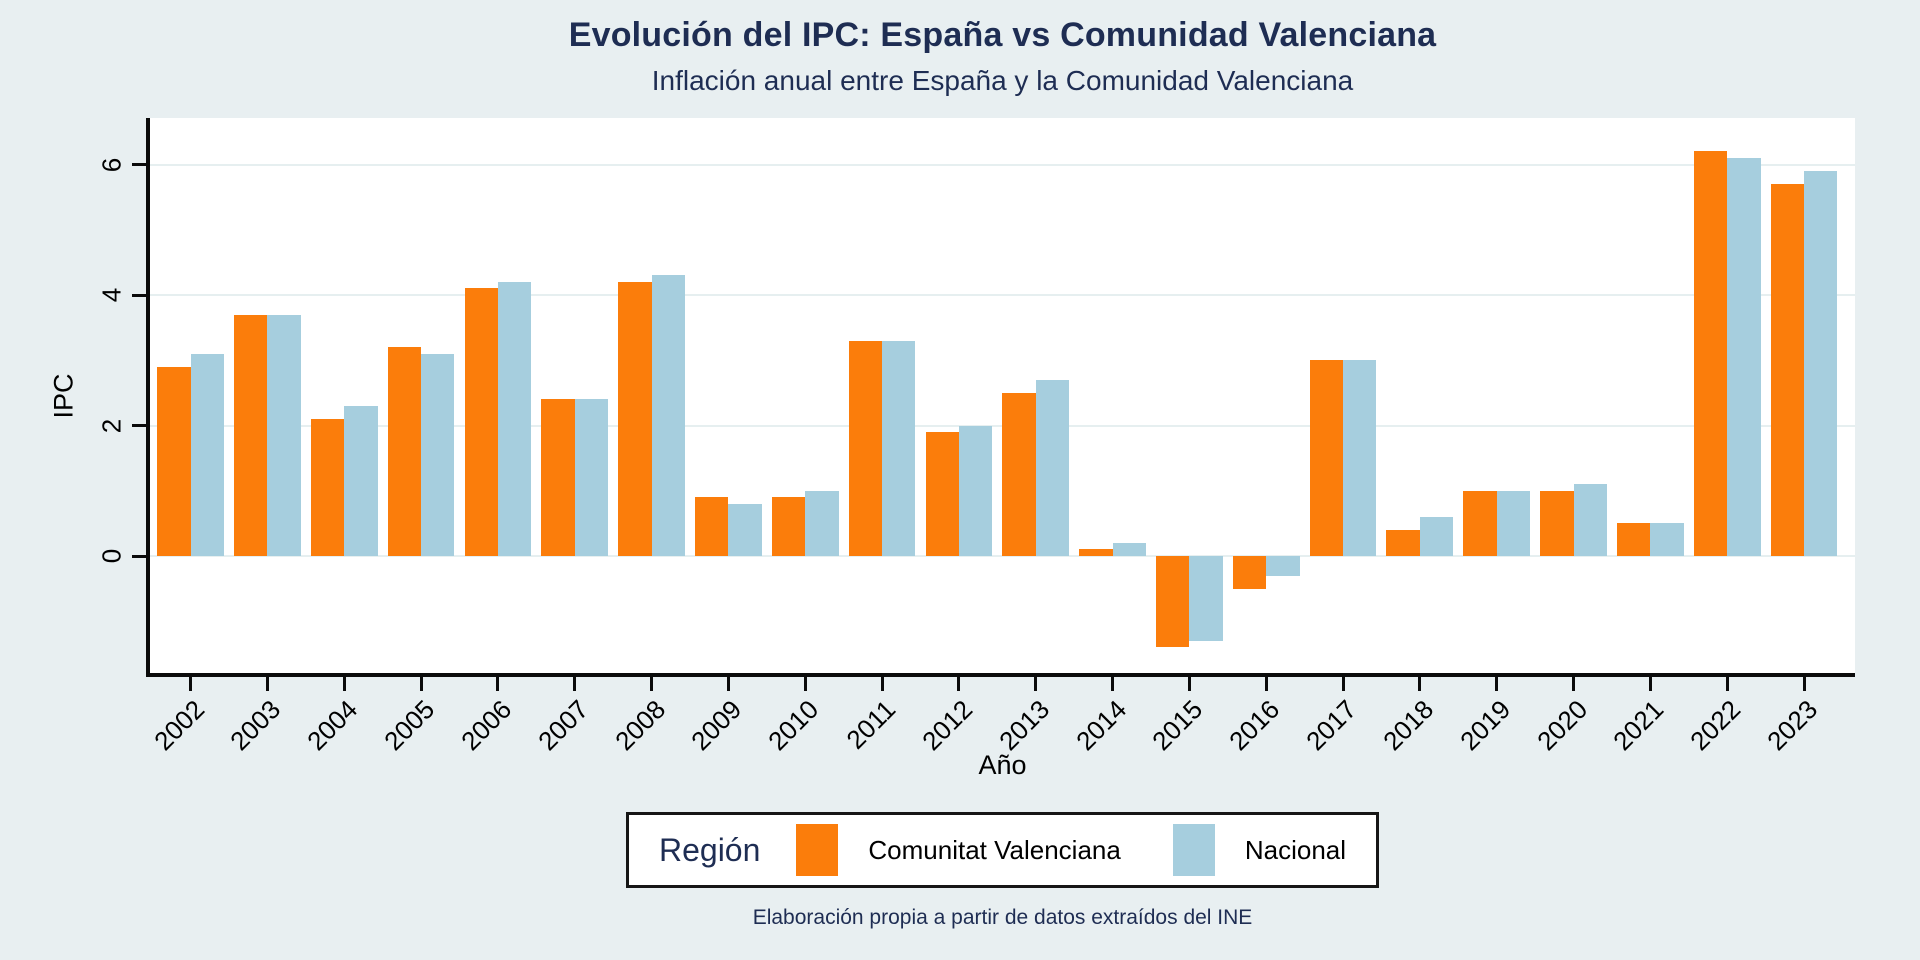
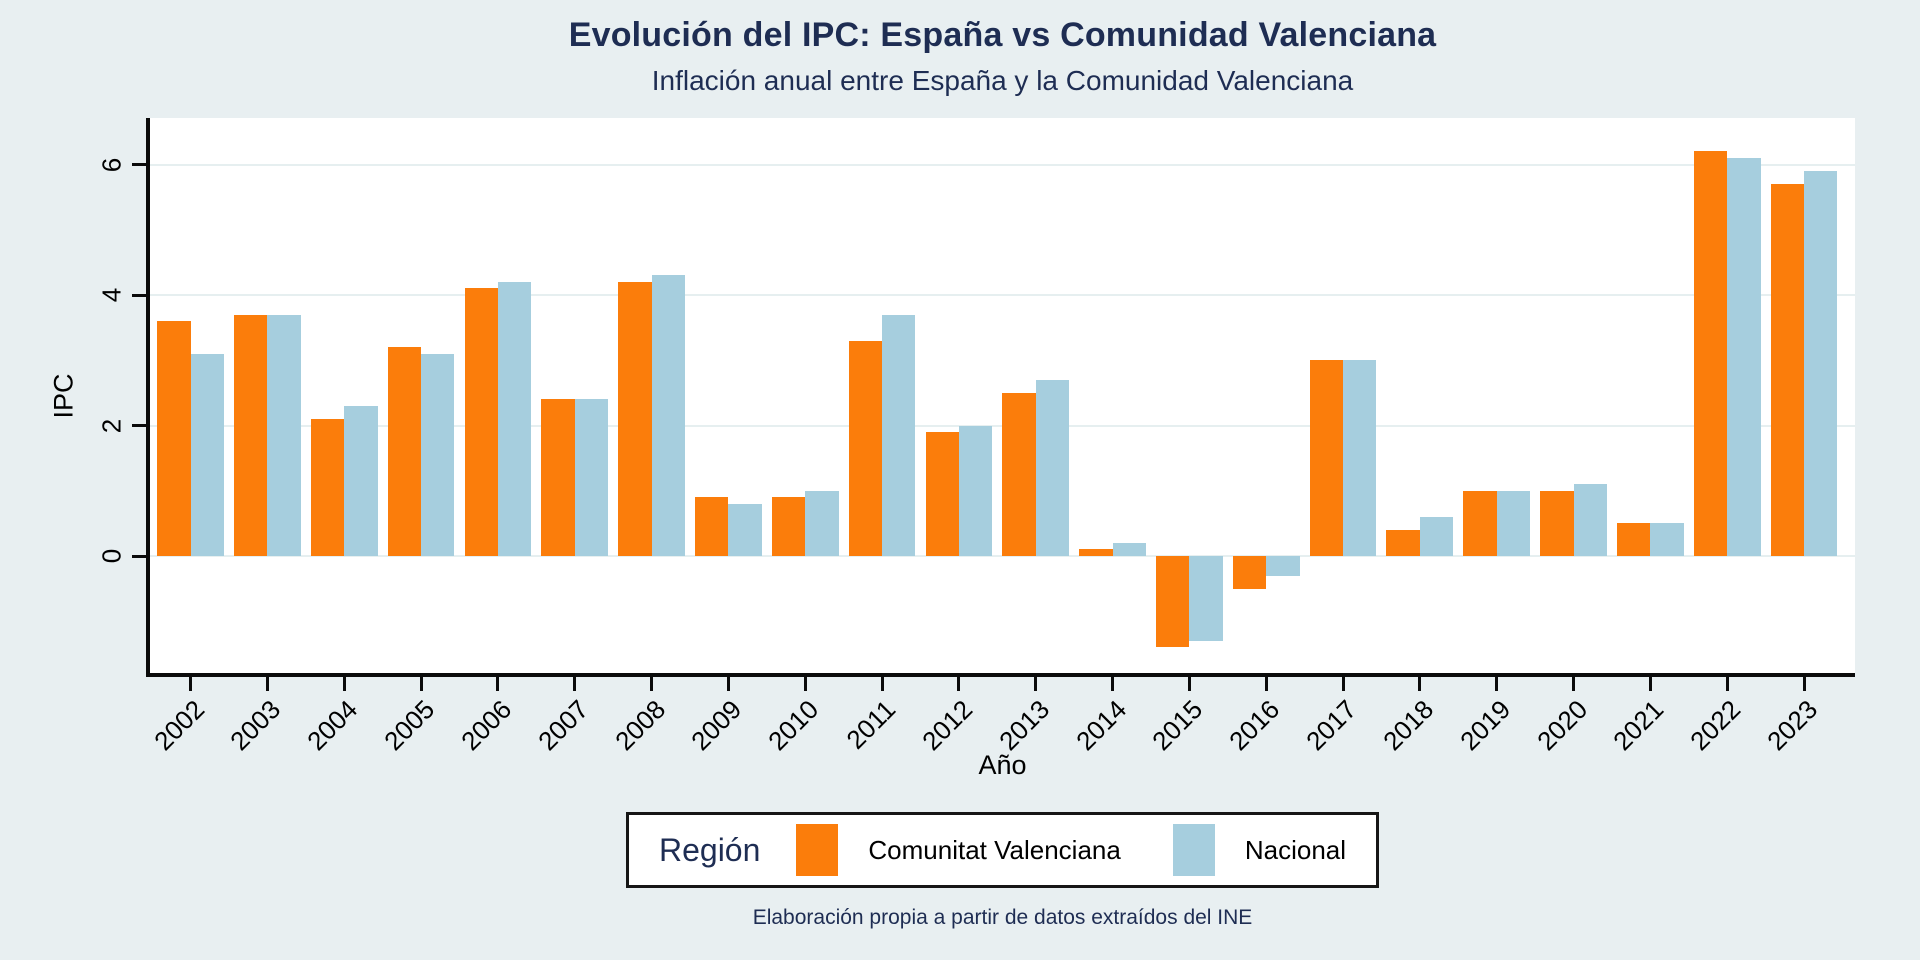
Comunitat Valenciana/2002: 2.9 -> 3.6
Nacional/2011: 3.3 -> 3.7
